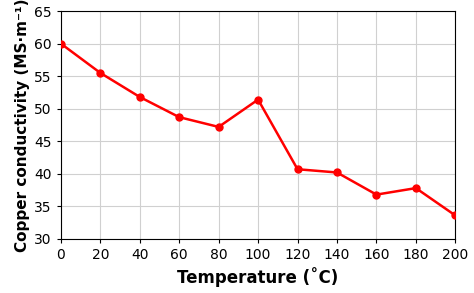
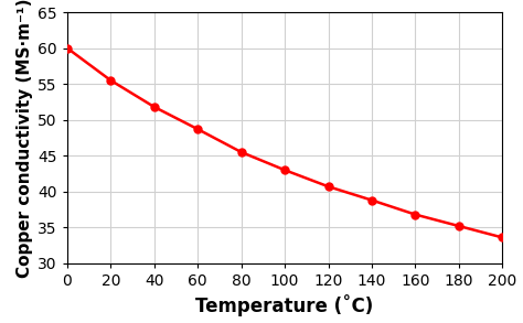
80: 47.2 -> 45.5
100: 51.4 -> 43.0
140: 40.2 -> 38.8
180: 37.8 -> 35.2
